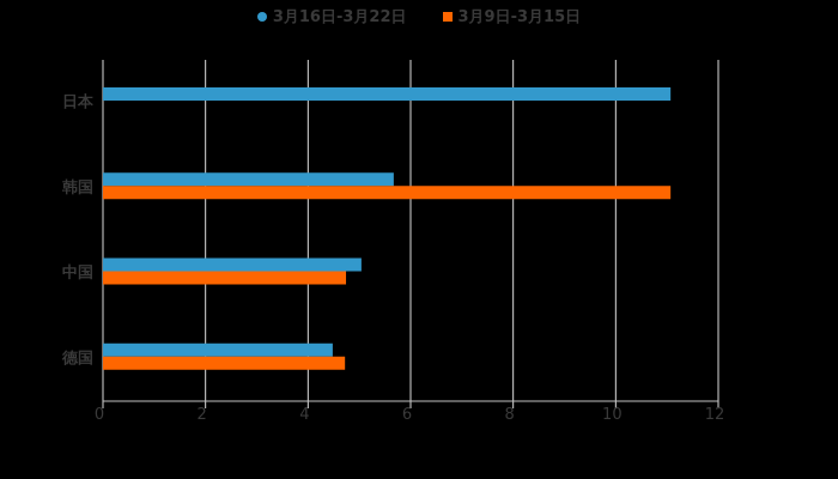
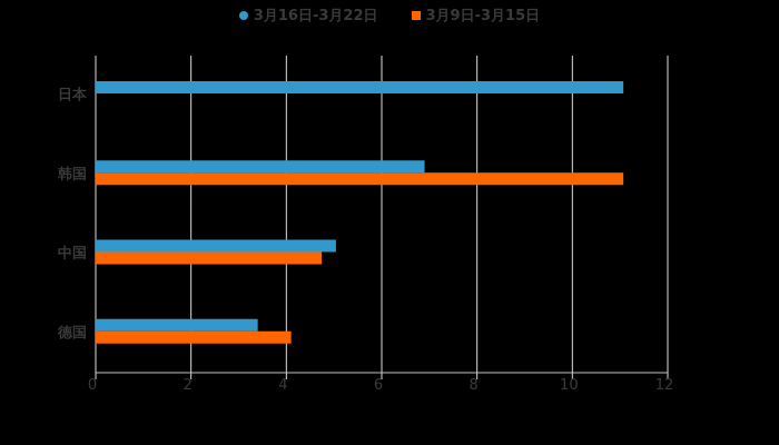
3月16日-3月22日/韩国: 5.7 -> 6.9
3月16日-3月22日/德国: 4.5 -> 3.4
3月9日-3月15日/德国: 4.7 -> 4.1
